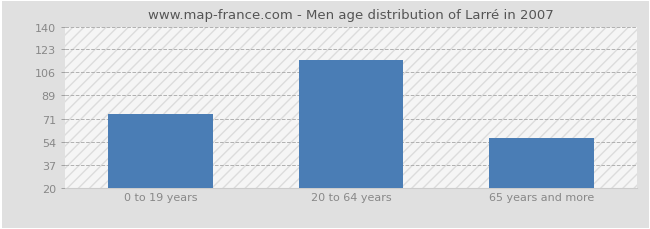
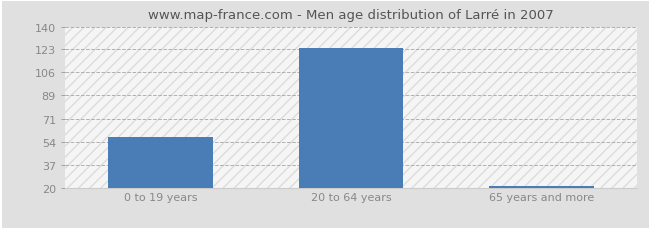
0 to 19 years: 75 -> 58
20 to 64 years: 115 -> 124
65 years and more: 57 -> 21
